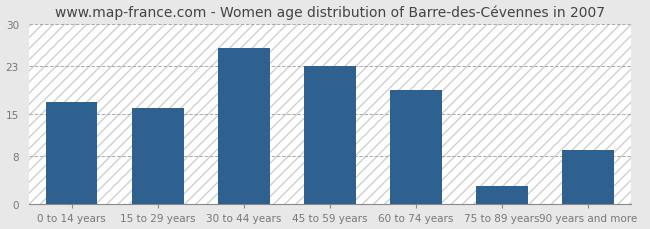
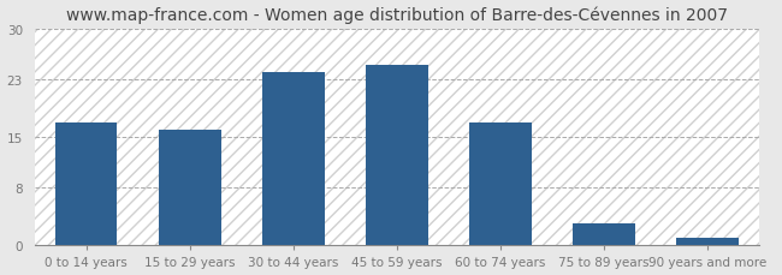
30 to 44 years: 26 -> 24
45 to 59 years: 23 -> 25
60 to 74 years: 19 -> 17
90 years and more: 9 -> 1
